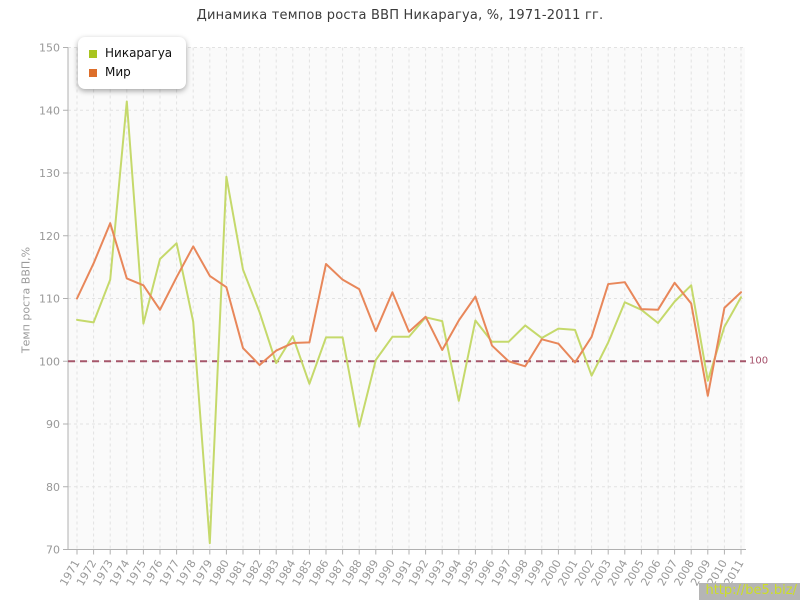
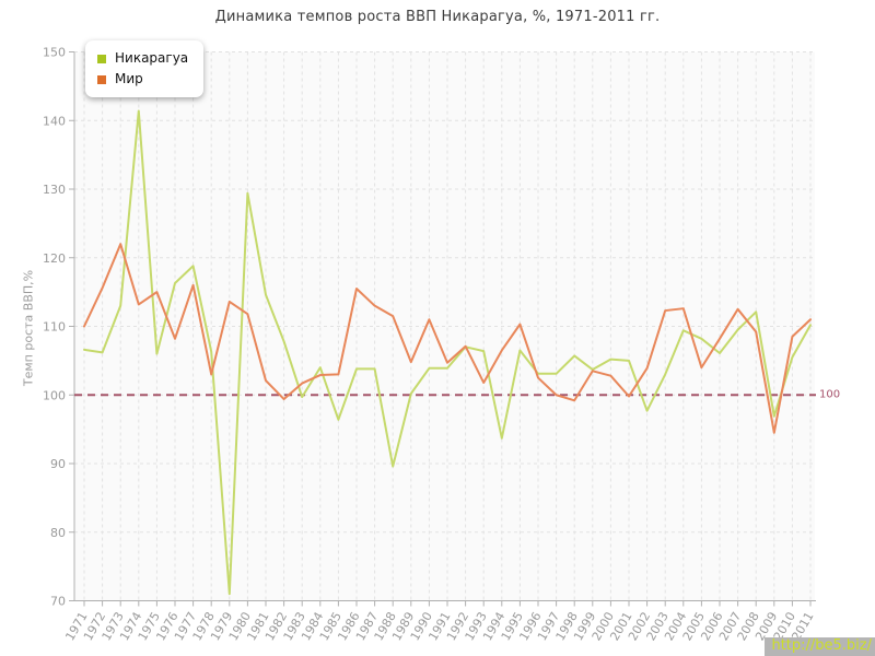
Мир/1975: 112 -> 115
Мир/1977: 113 -> 116
Мир/1978: 118 -> 103
Мир/2005: 108 -> 104
